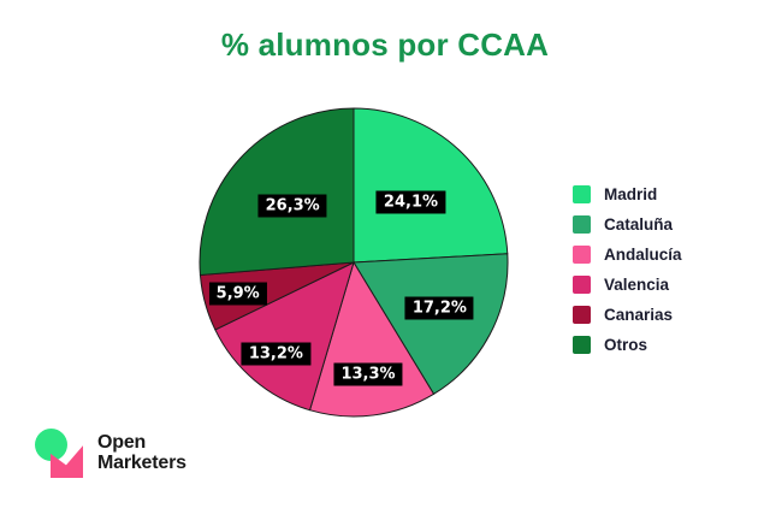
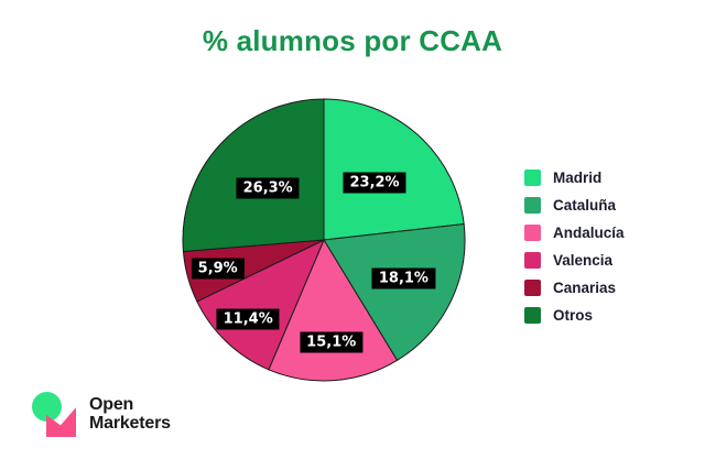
Madrid: 24,1% -> 23,2%
Cataluña: 17,2% -> 18,1%
Andalucía: 13,3% -> 15,1%
Valencia: 13,2% -> 11,4%
